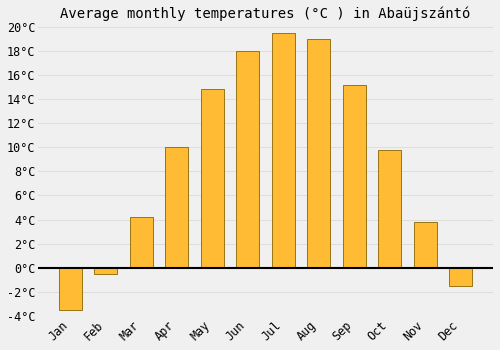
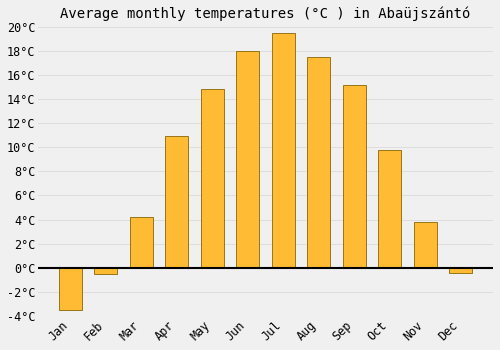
Apr: 10.0°C -> 10.9°C
Aug: 19.0°C -> 17.5°C
Dec: -1.5°C -> -0.4°C
